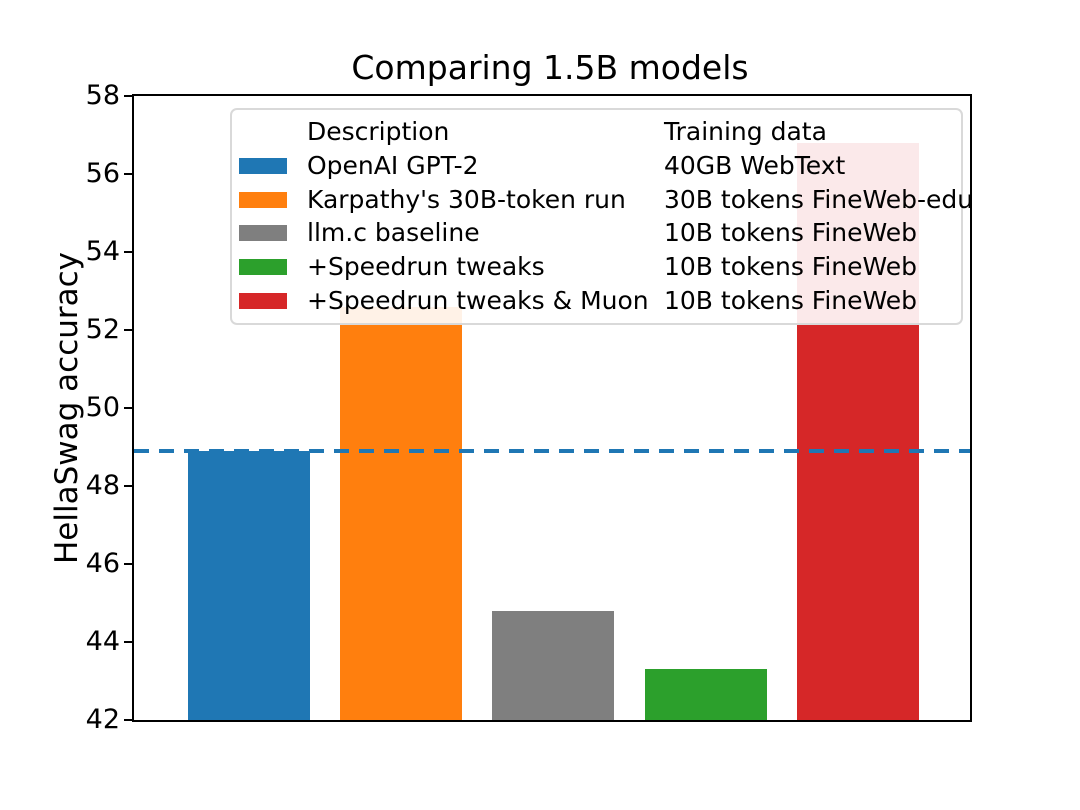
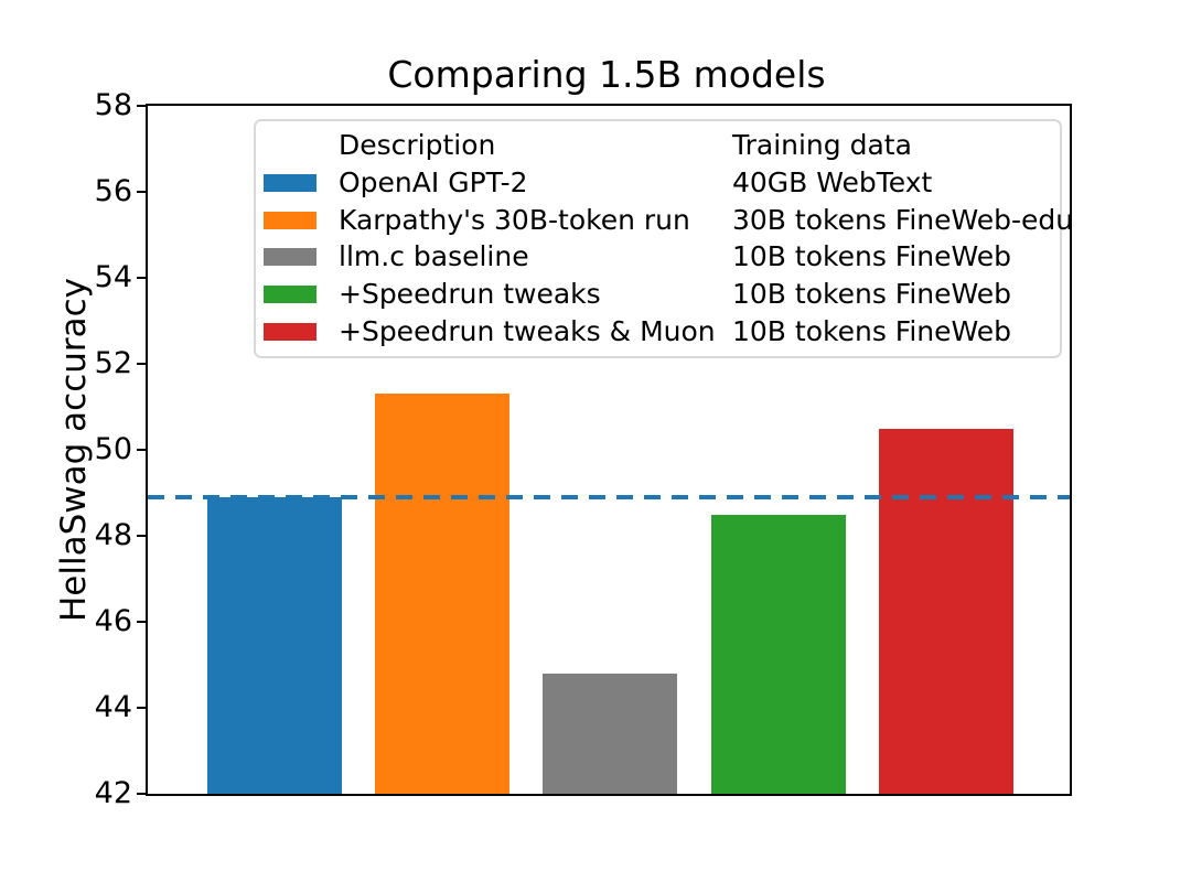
Karpathy's 30B-token run: 52.6 -> 51.3
+Speedrun tweaks: 43.3 -> 48.5
+Speedrun tweaks & Muon: 56.8 -> 50.5
